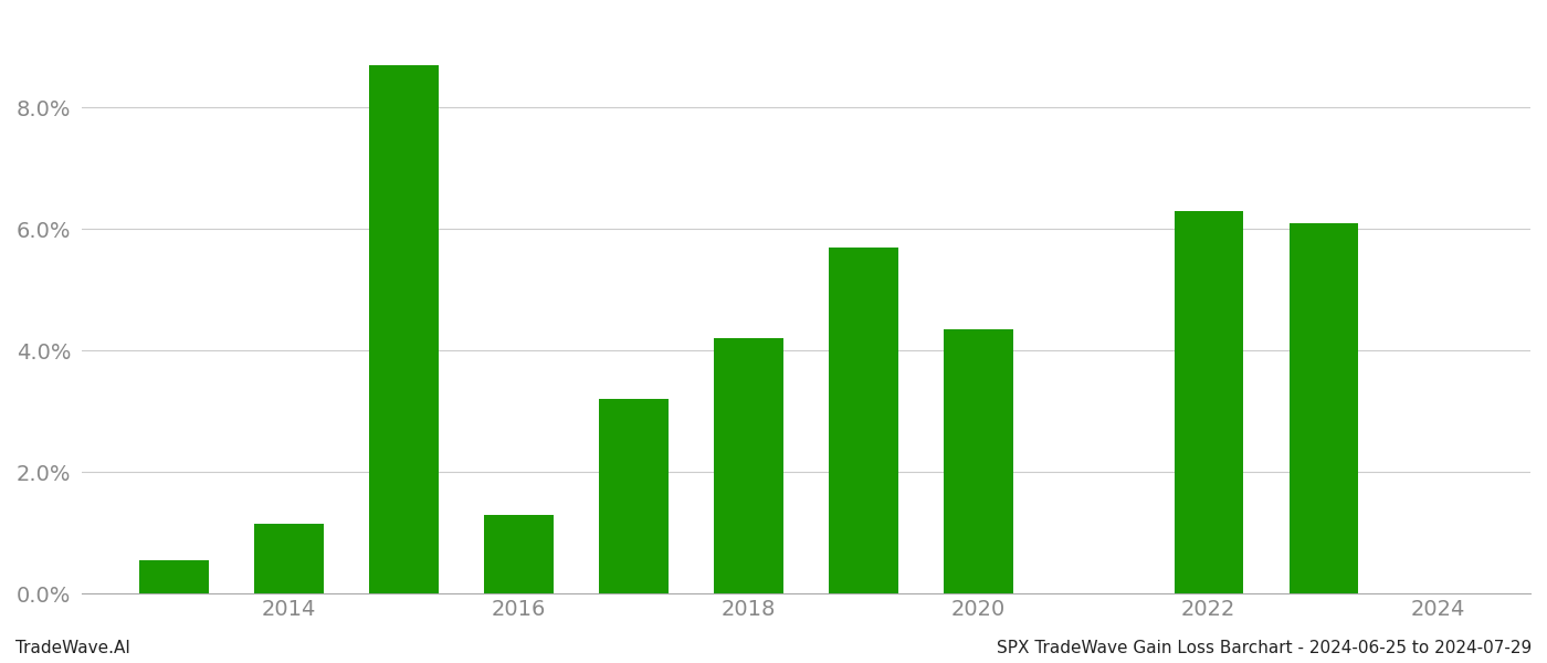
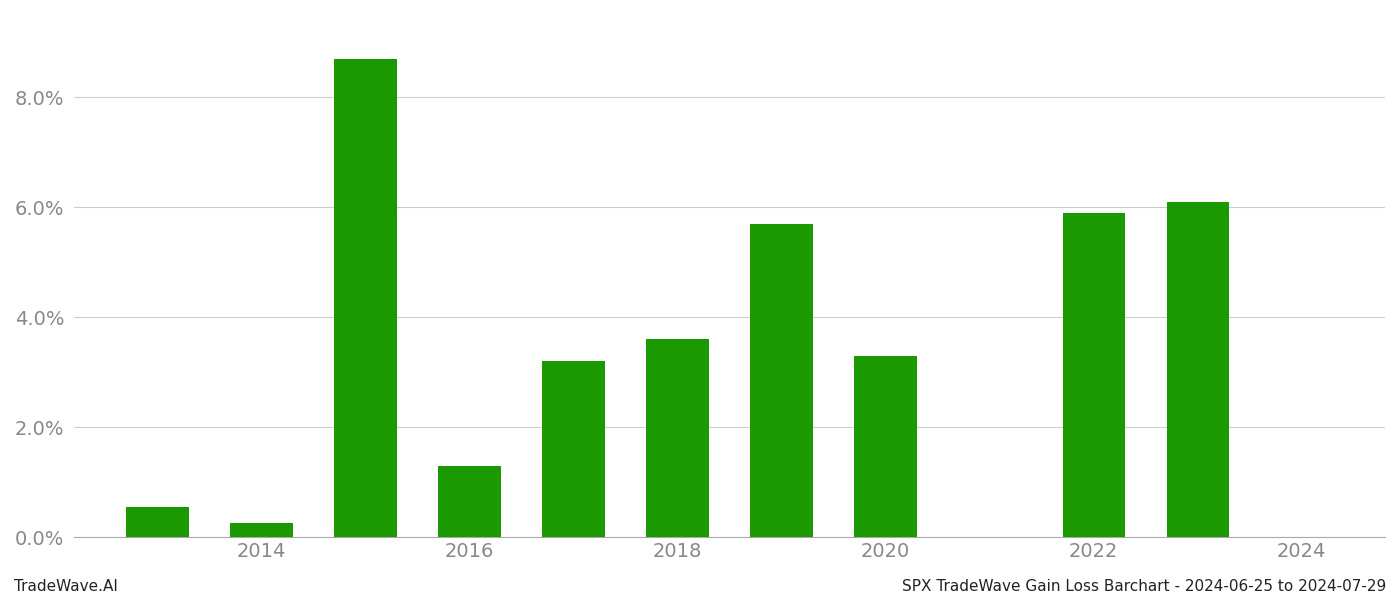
2014: 1.14% -> 0.25%
2018: 4.20% -> 3.60%
2020: 4.36% -> 3.30%
2022: 6.30% -> 5.90%
